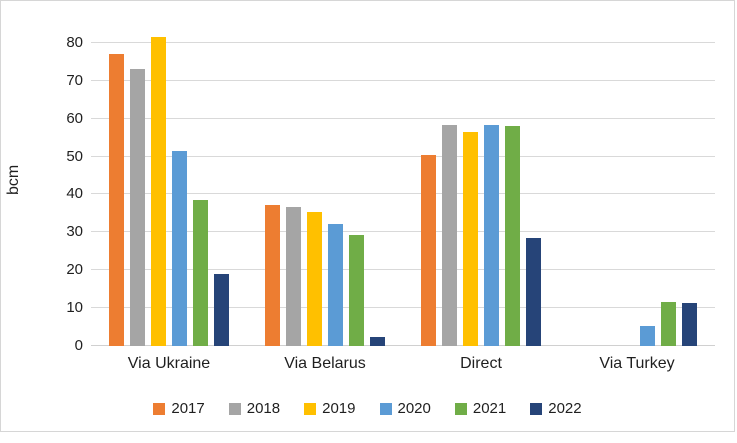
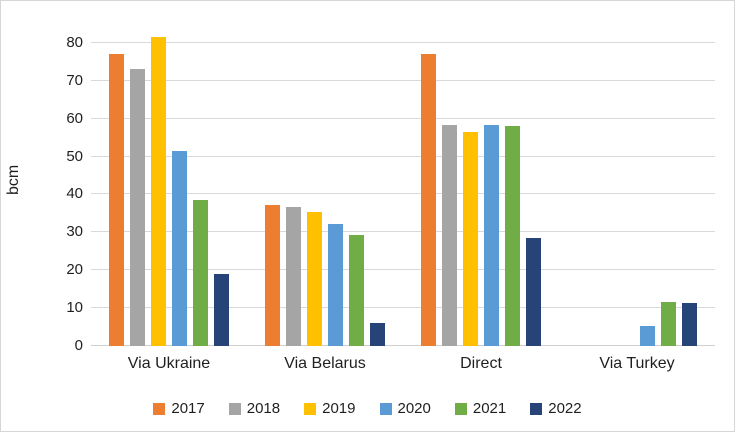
2022/Via Belarus: 2 -> 6
2017/Direct: 50 -> 77
